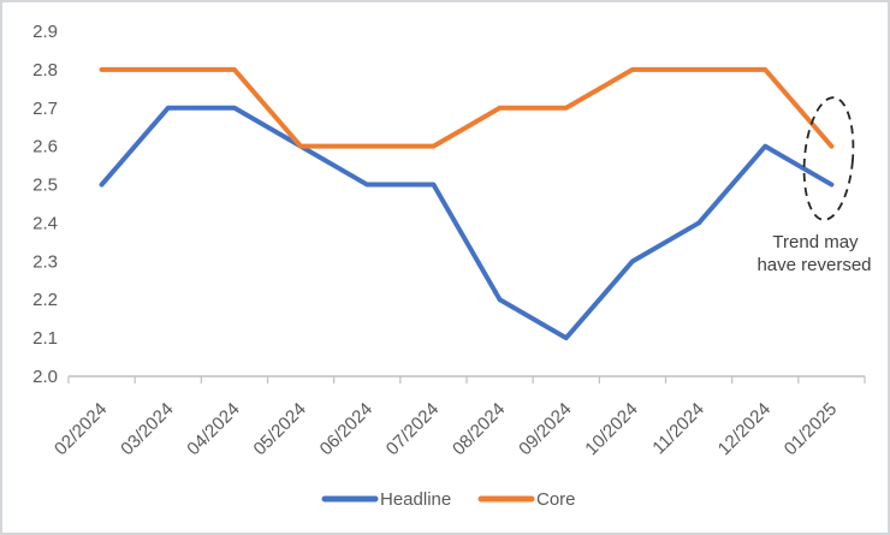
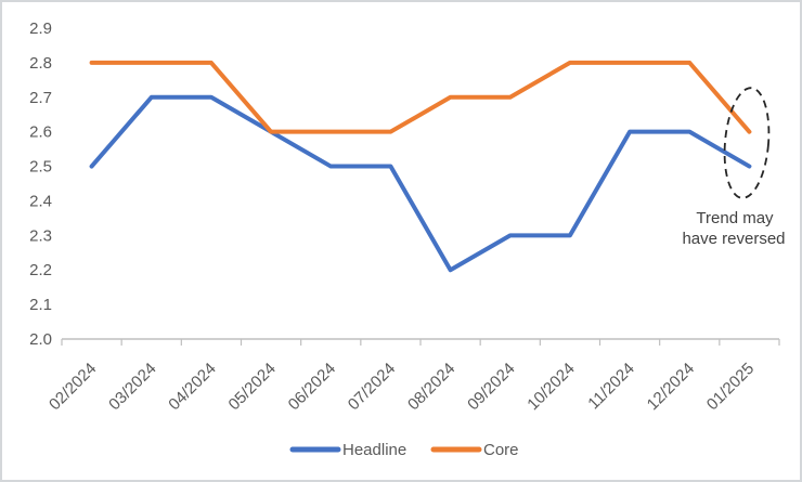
Headline/09/2024: 2.1 -> 2.3
Headline/11/2024: 2.4 -> 2.6
